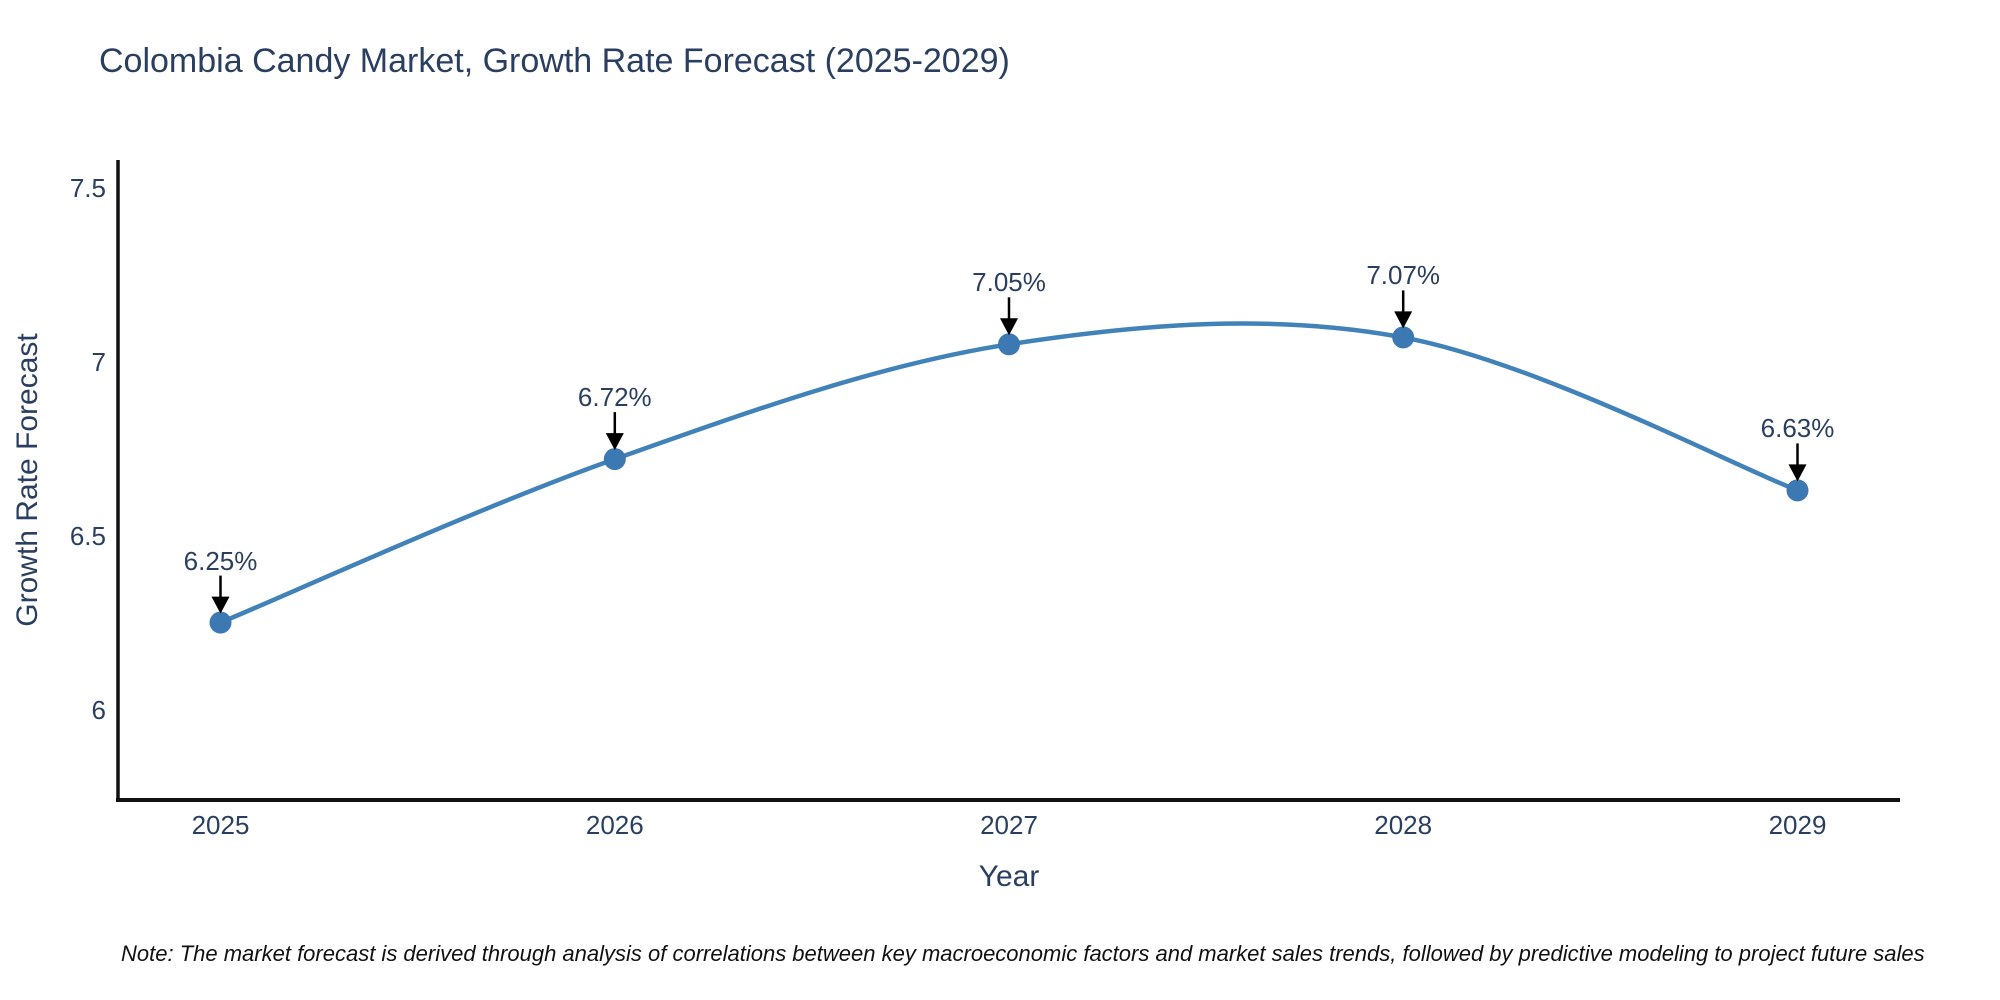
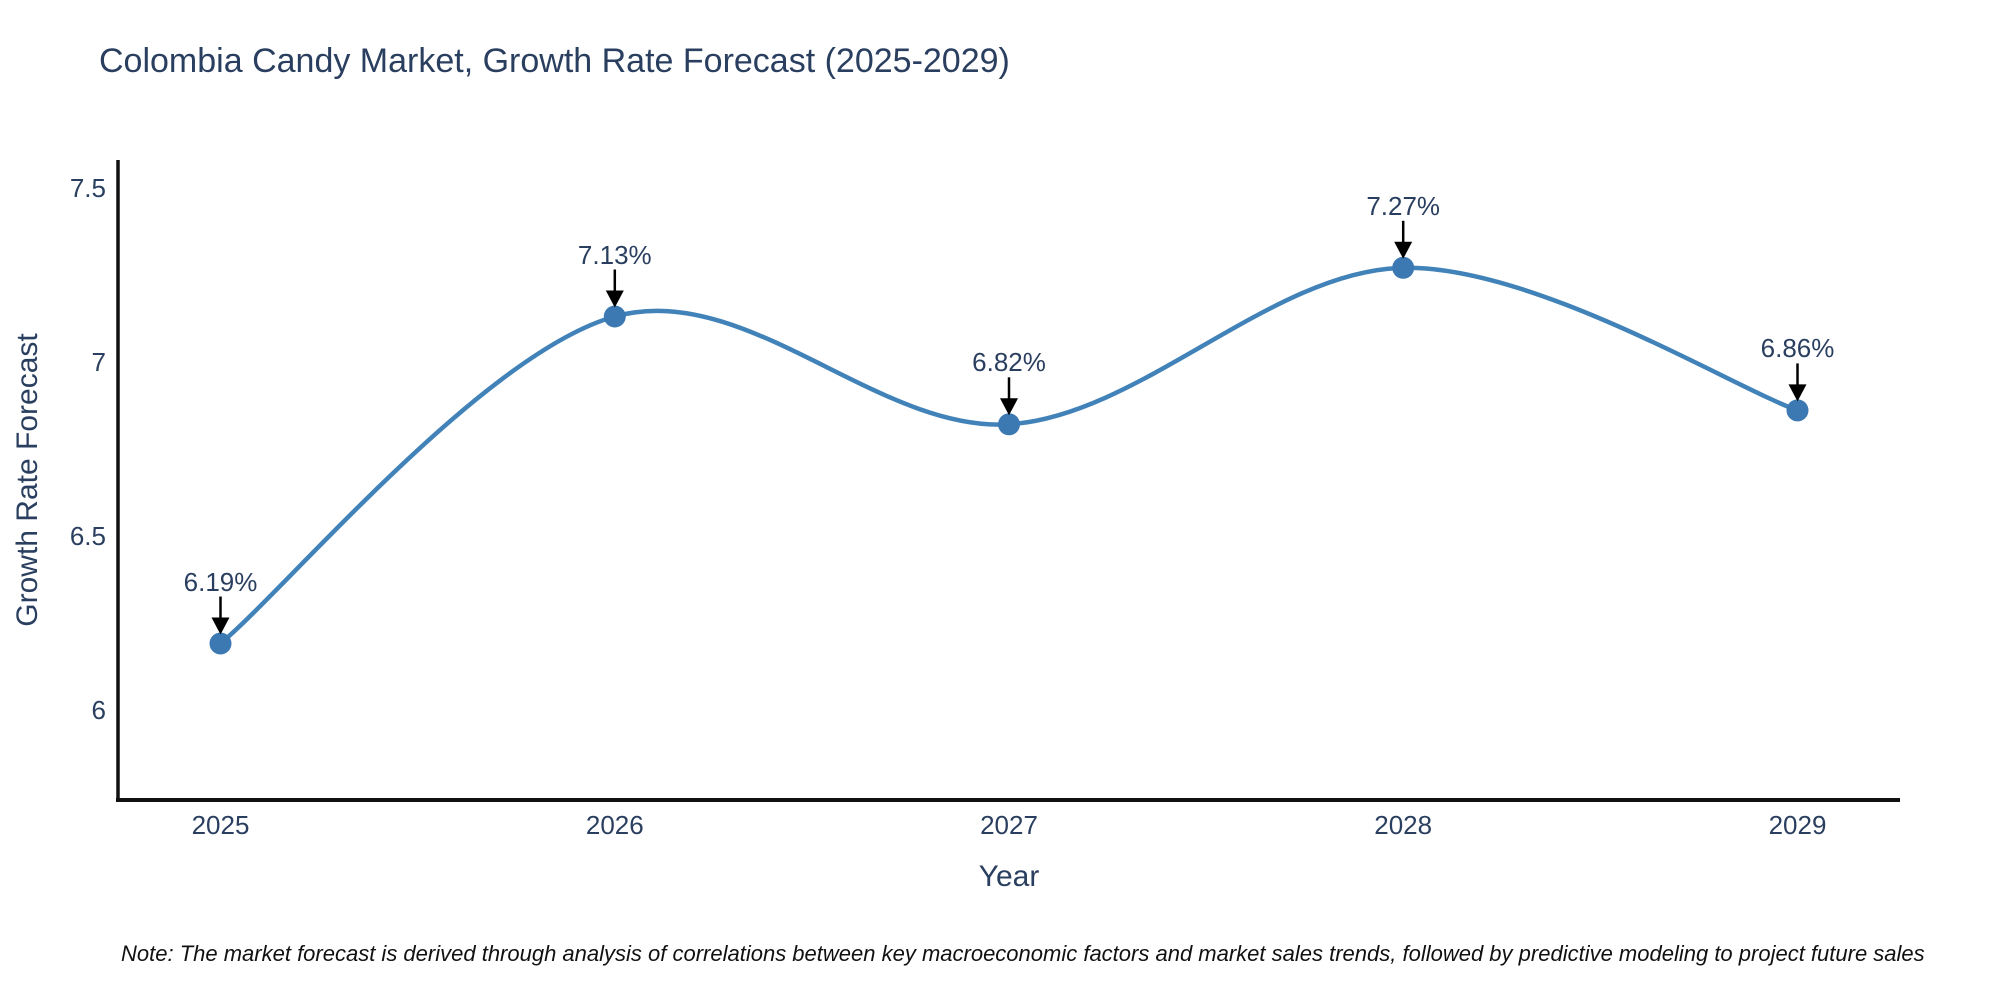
2025: 6.25% -> 6.19%
2026: 6.72% -> 7.13%
2027: 7.05% -> 6.82%
2028: 7.07% -> 7.27%
2029: 6.63% -> 6.86%
